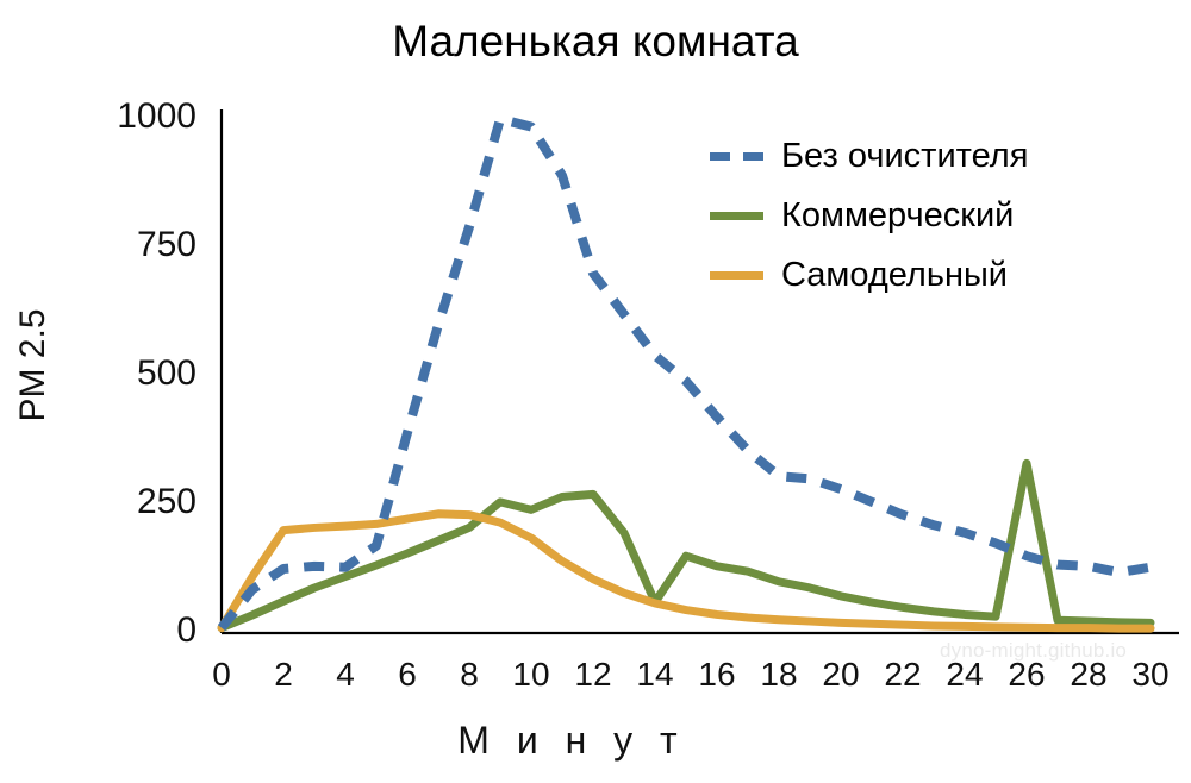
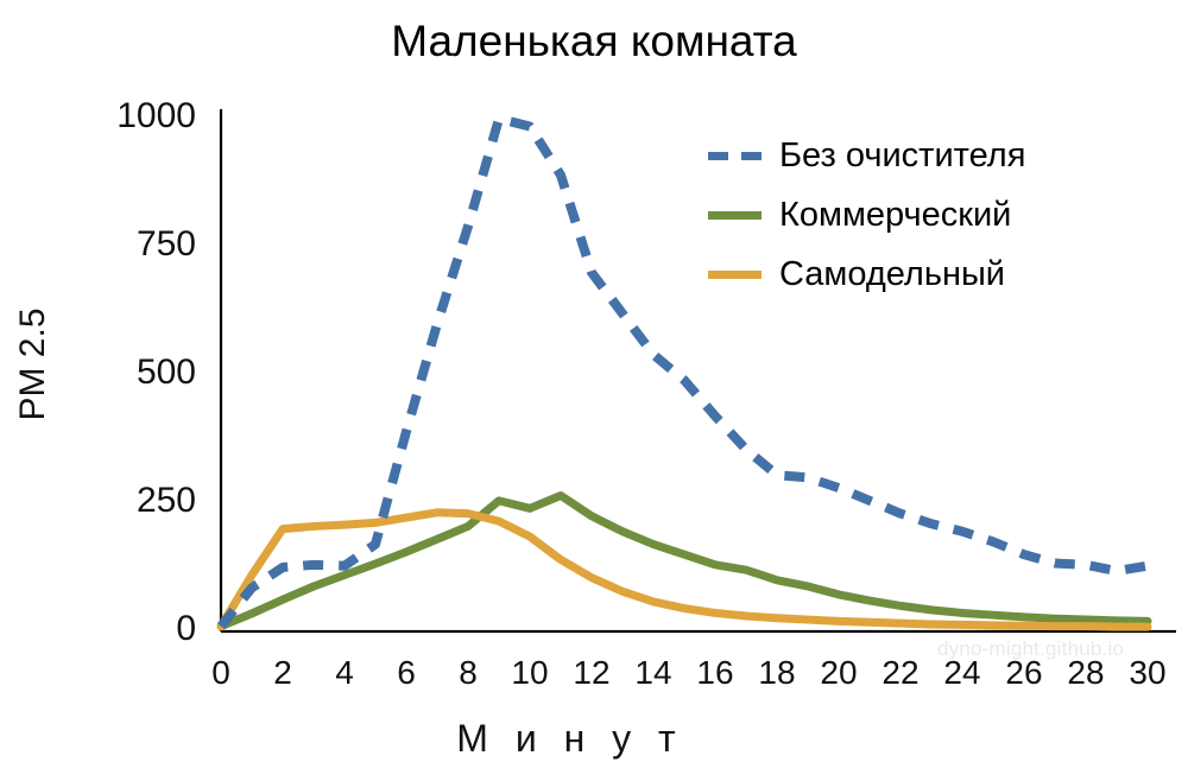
Коммерческий/12: 270 -> 220
Коммерческий/14: 60 -> 170
Коммерческий/26: 330 -> 30
